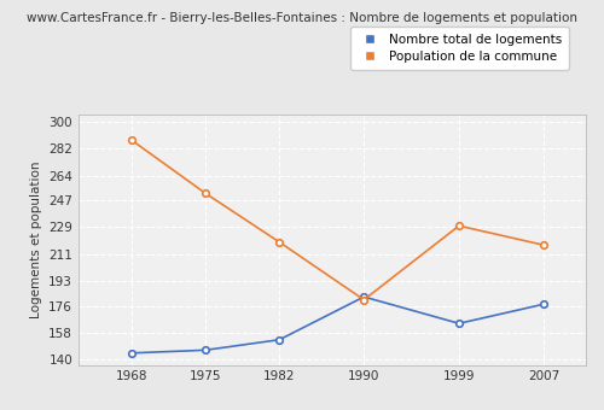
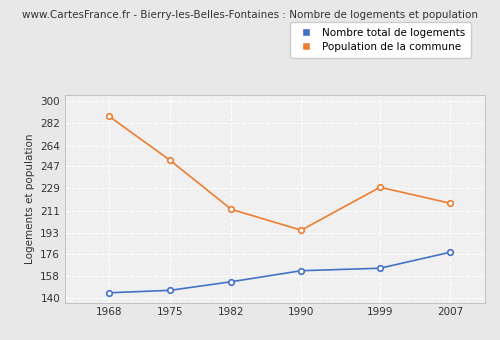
Population de la commune/1982: 219 -> 212
Nombre total de logements/1990: 182 -> 162
Population de la commune/1990: 180 -> 195
